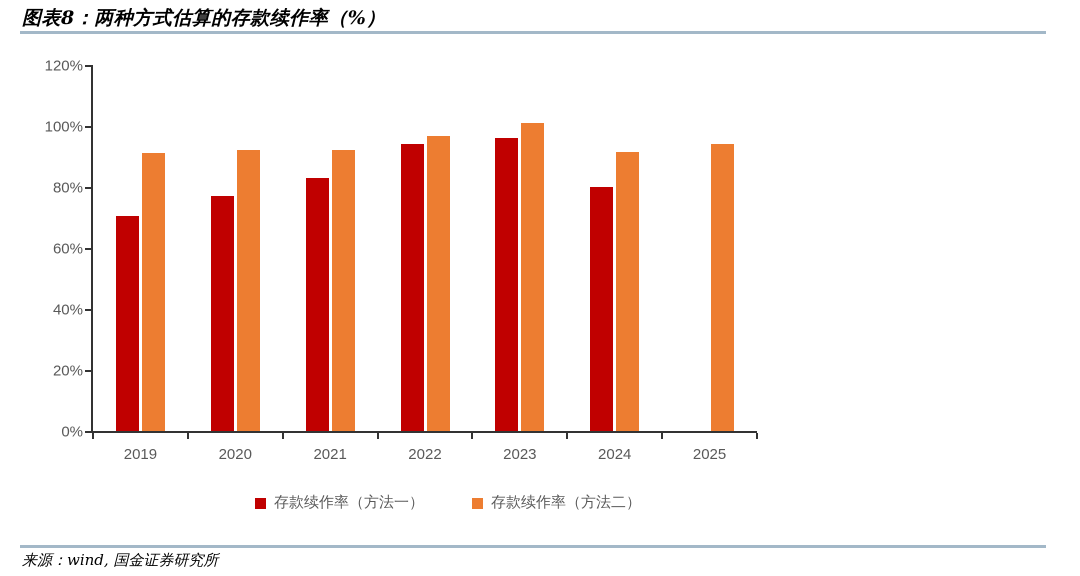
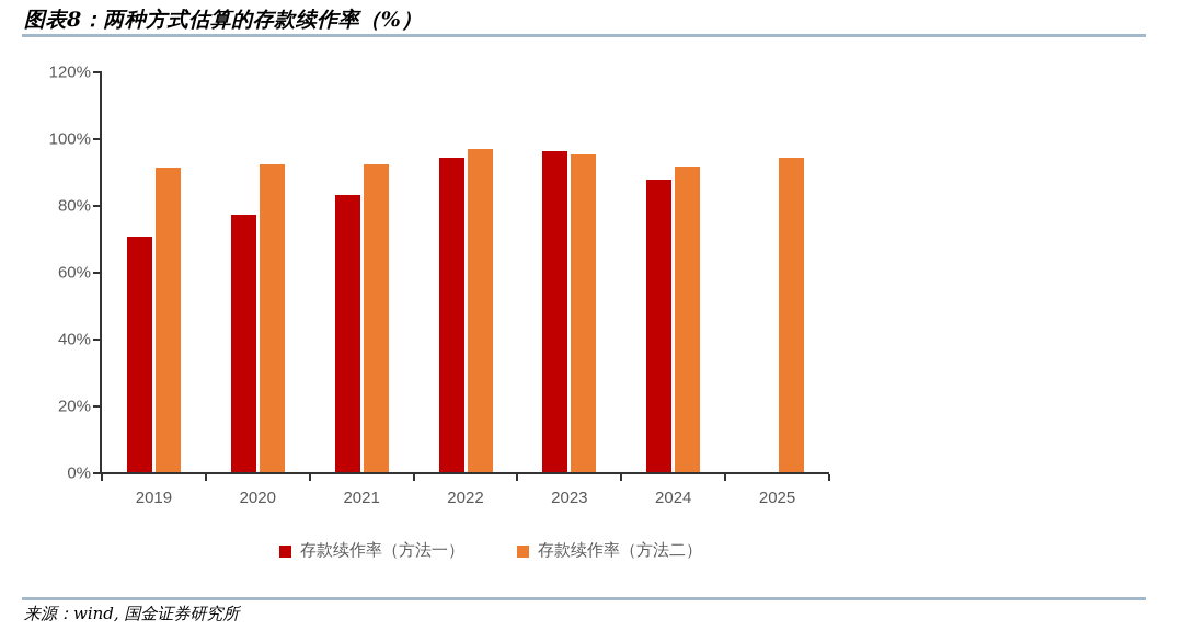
存款续作率（方法二）/2023: 101% -> 95%
存款续作率（方法一）/2024: 80% -> 88%
